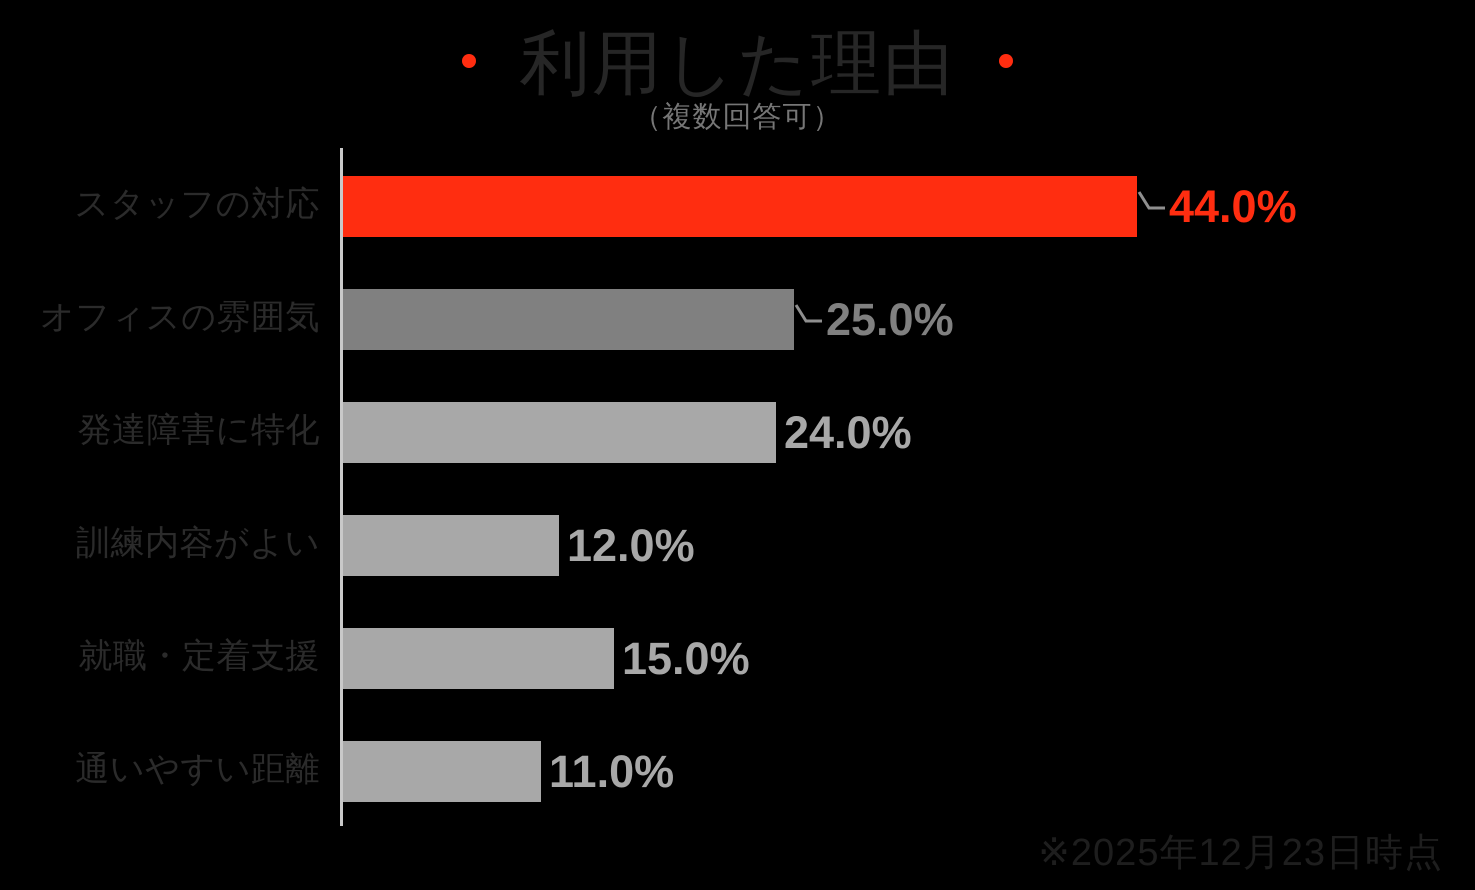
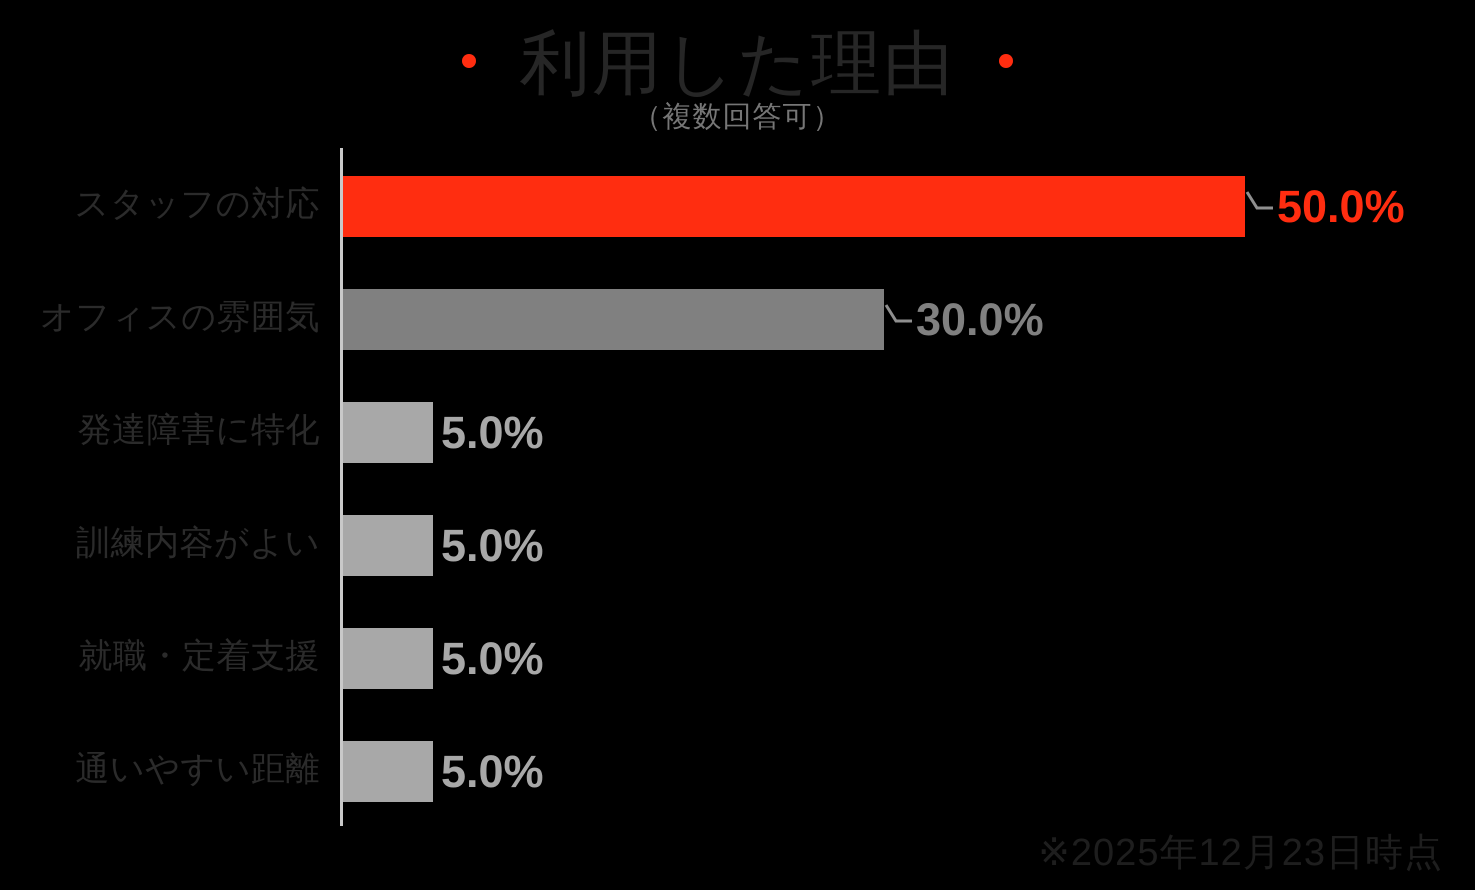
スタッフの対応: 44.0% -> 50.0%
オフィスの雰囲気: 25.0% -> 30.0%
発達障害に特化: 24.0% -> 5.0%
訓練内容がよい: 12.0% -> 5.0%
就職・定着支援: 15.0% -> 5.0%
通いやすい距離: 11.0% -> 5.0%
